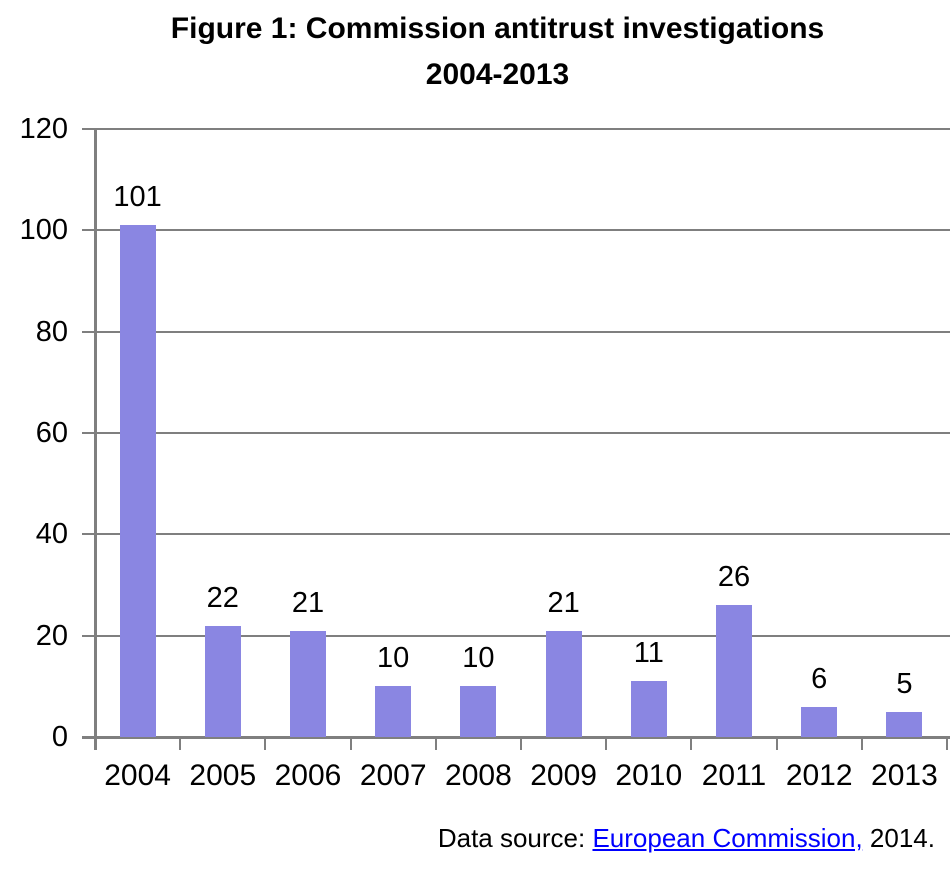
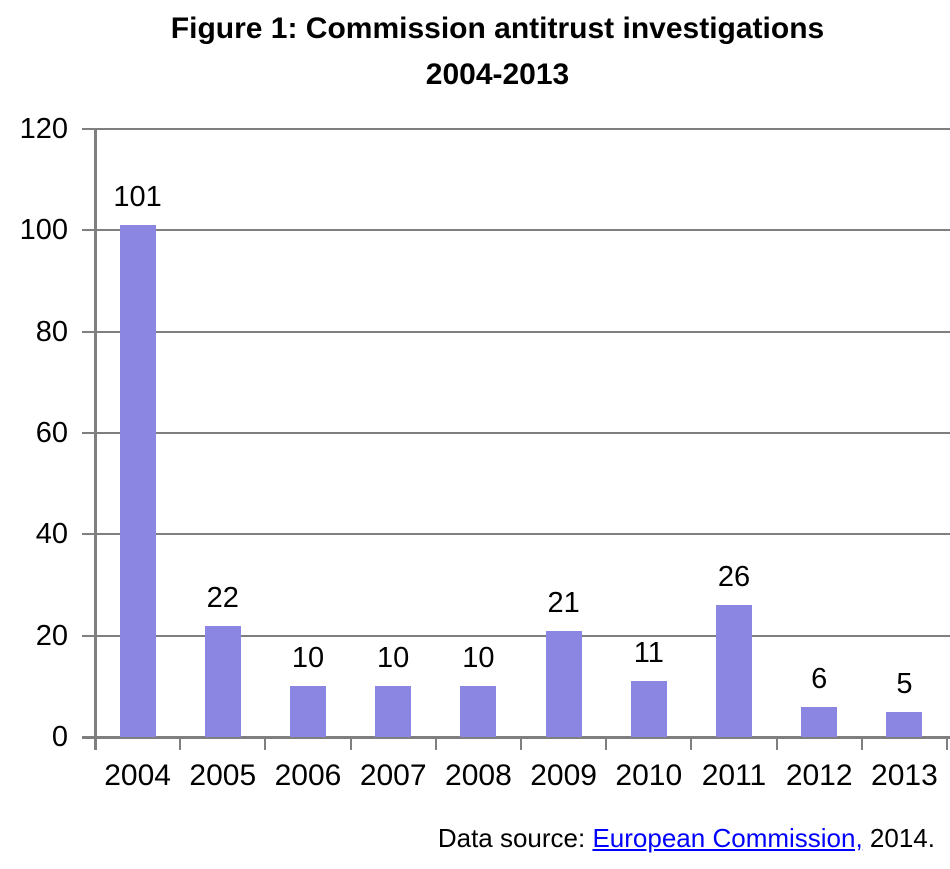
2006: 21 -> 10
